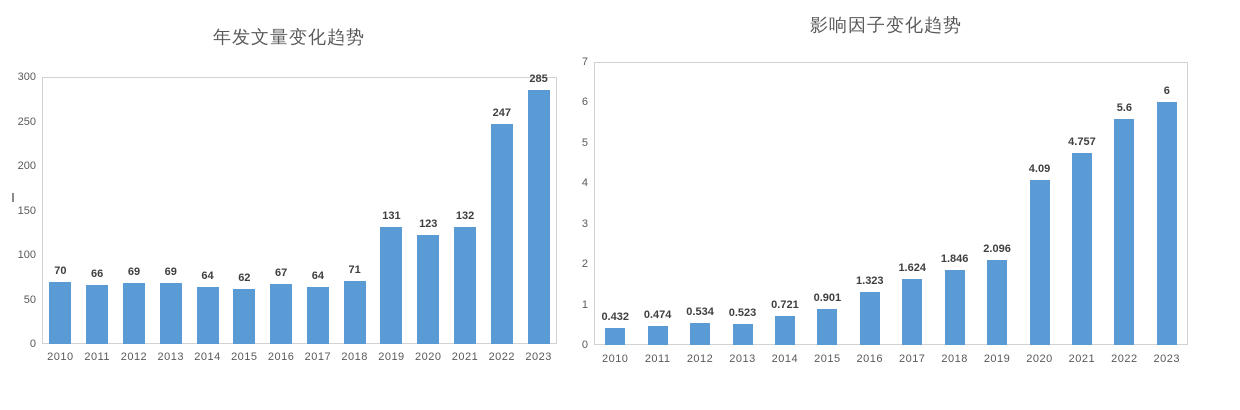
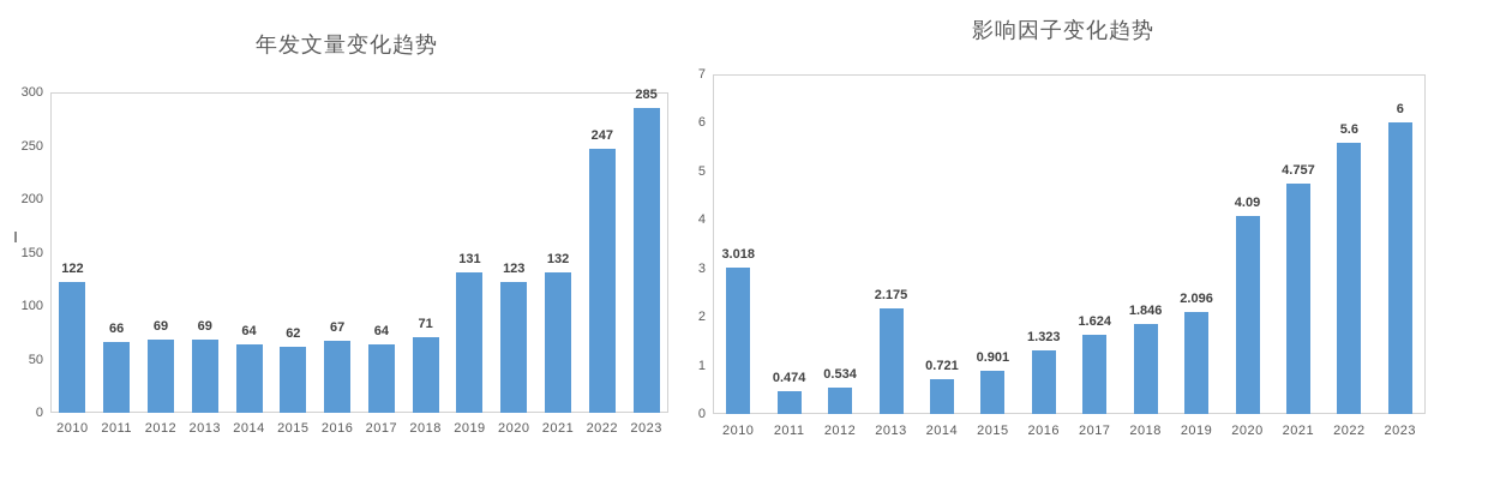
年发文量变化趋势/2010: 70 -> 122
影响因子变化趋势/2010: 0.432 -> 3.018
影响因子变化趋势/2013: 0.523 -> 2.175
